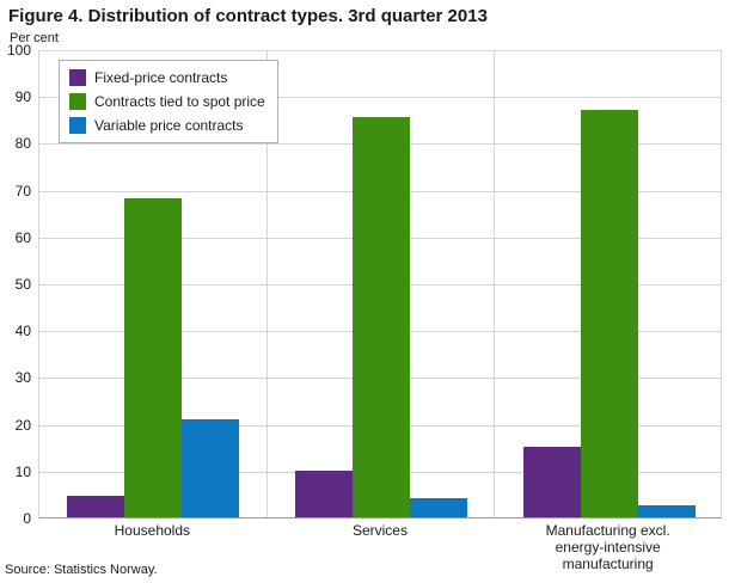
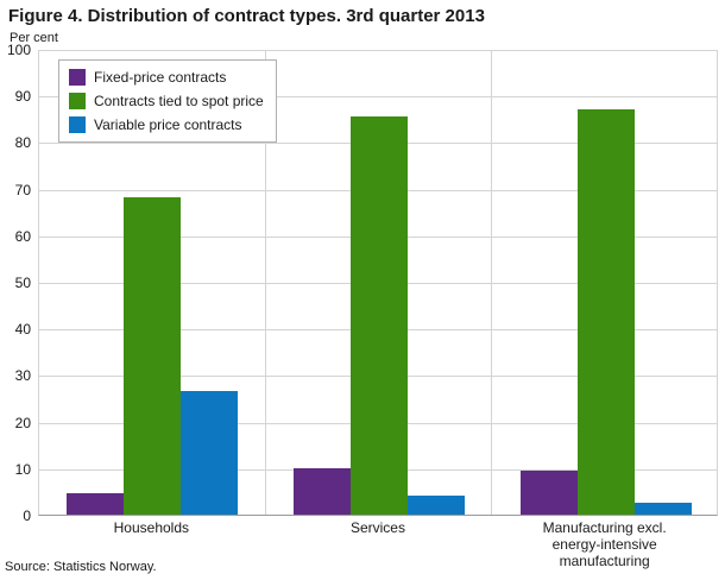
Variable price contracts/Households: 21 -> 26
Fixed-price contracts/Manufacturing excl. energy-intensive manufacturing: 15 -> 10
